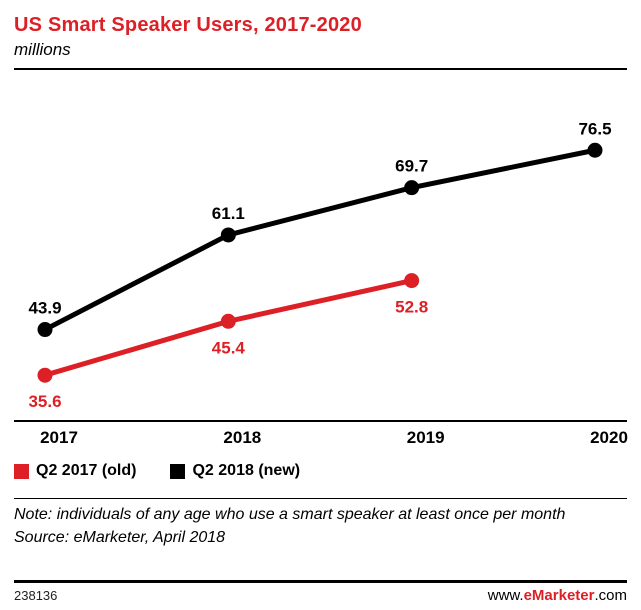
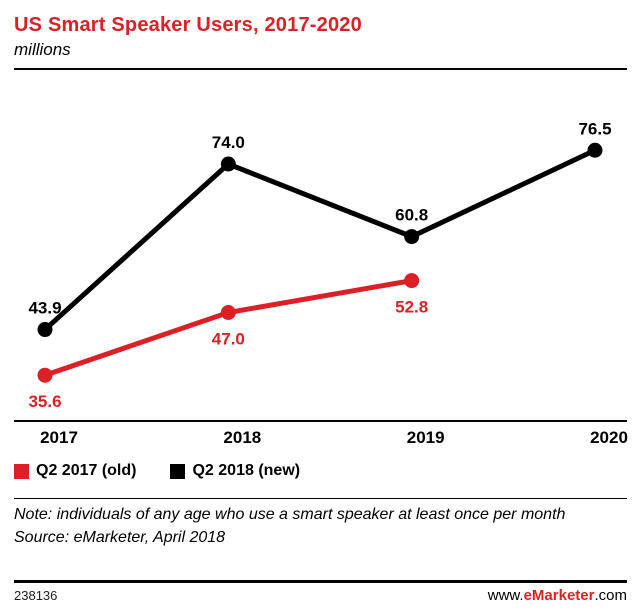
Q2 2017 (old)/2018: 45.4 -> 47.0
Q2 2018 (new)/2018: 61.1 -> 74.0
Q2 2018 (new)/2019: 69.7 -> 60.8
